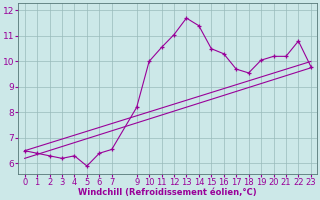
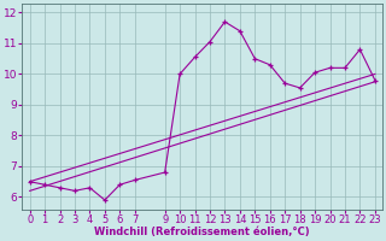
9: 8.20 -> 6.80
